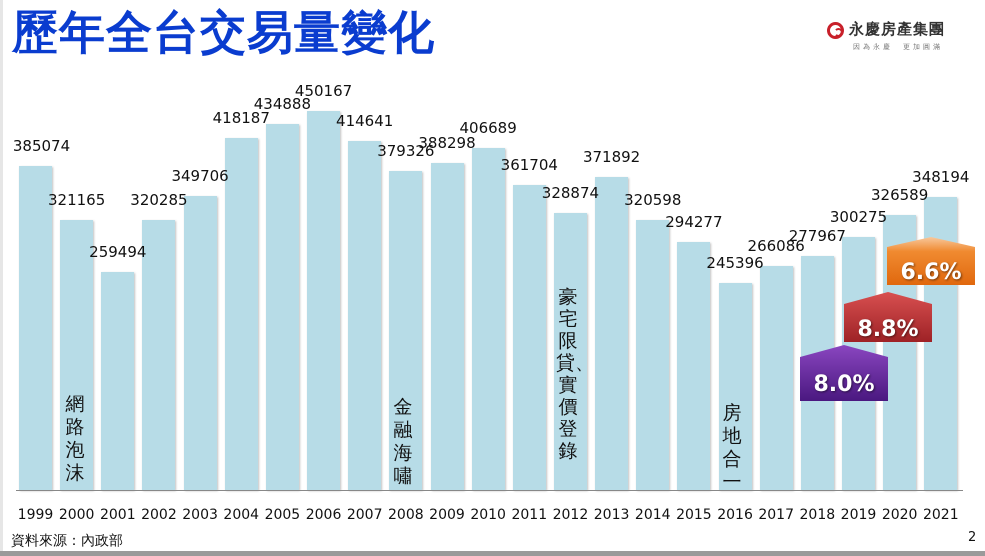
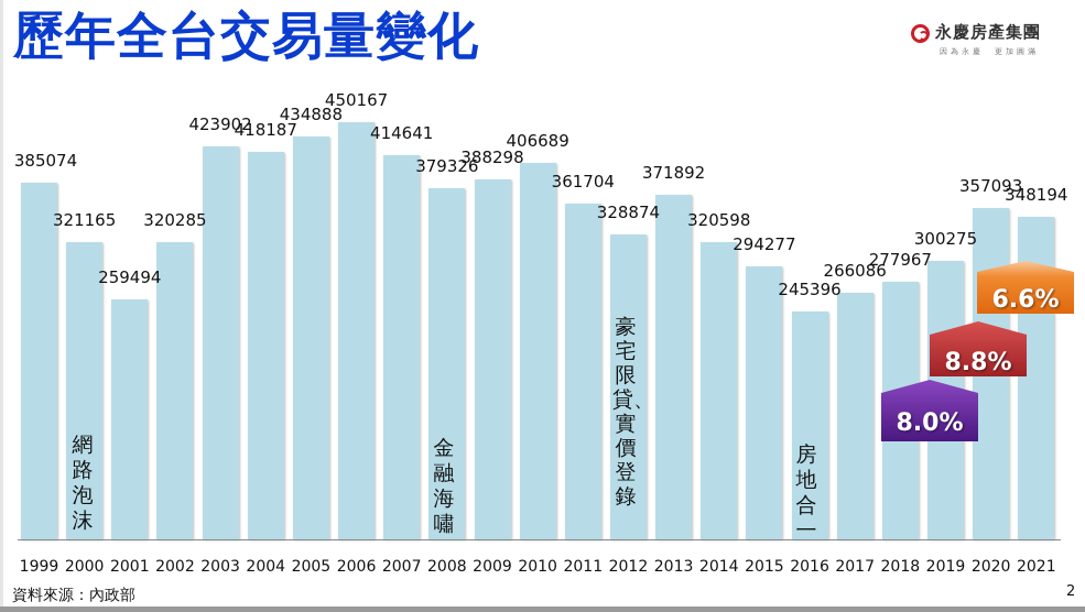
2003: 349706 -> 423902
2020: 326589 -> 357093
